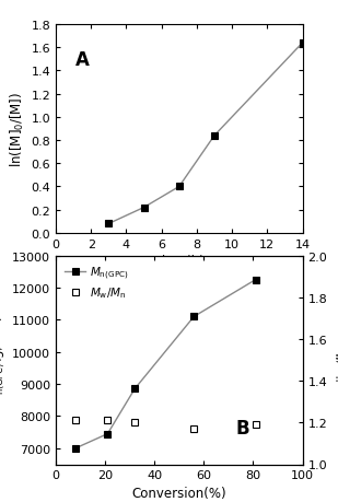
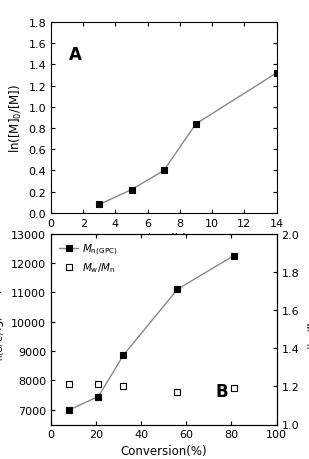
14: 1.64 -> 1.32
